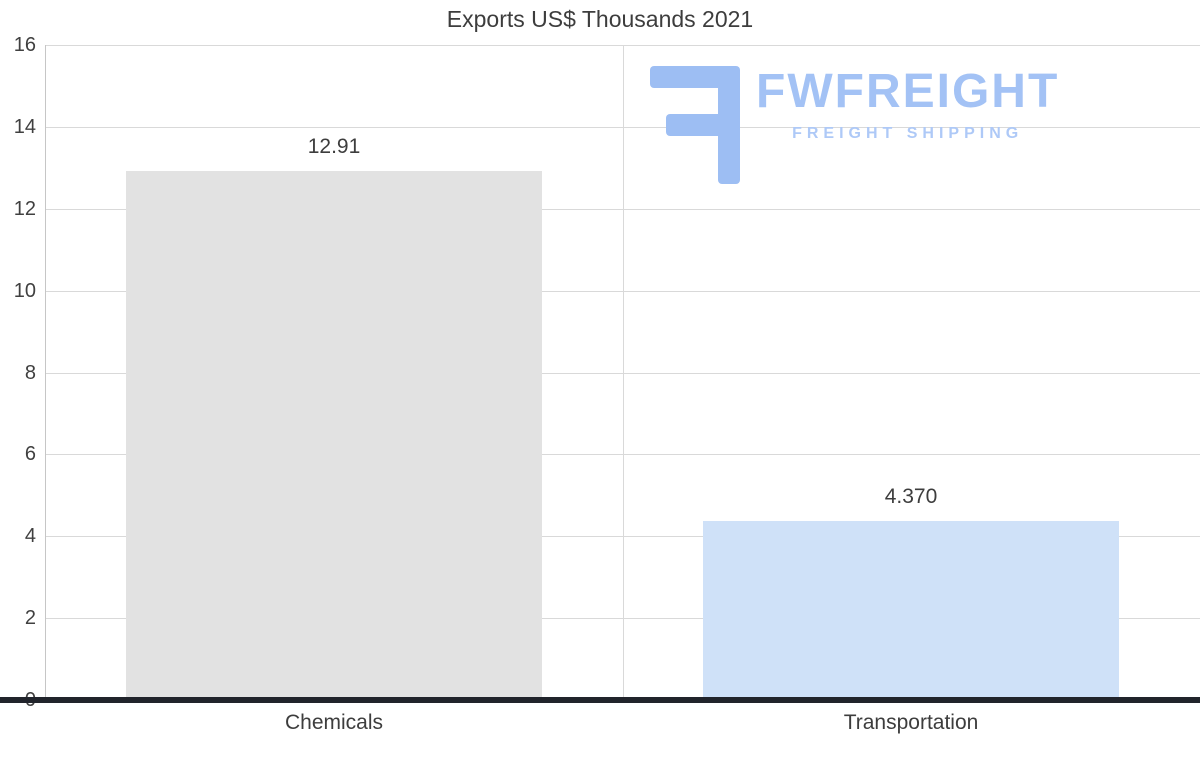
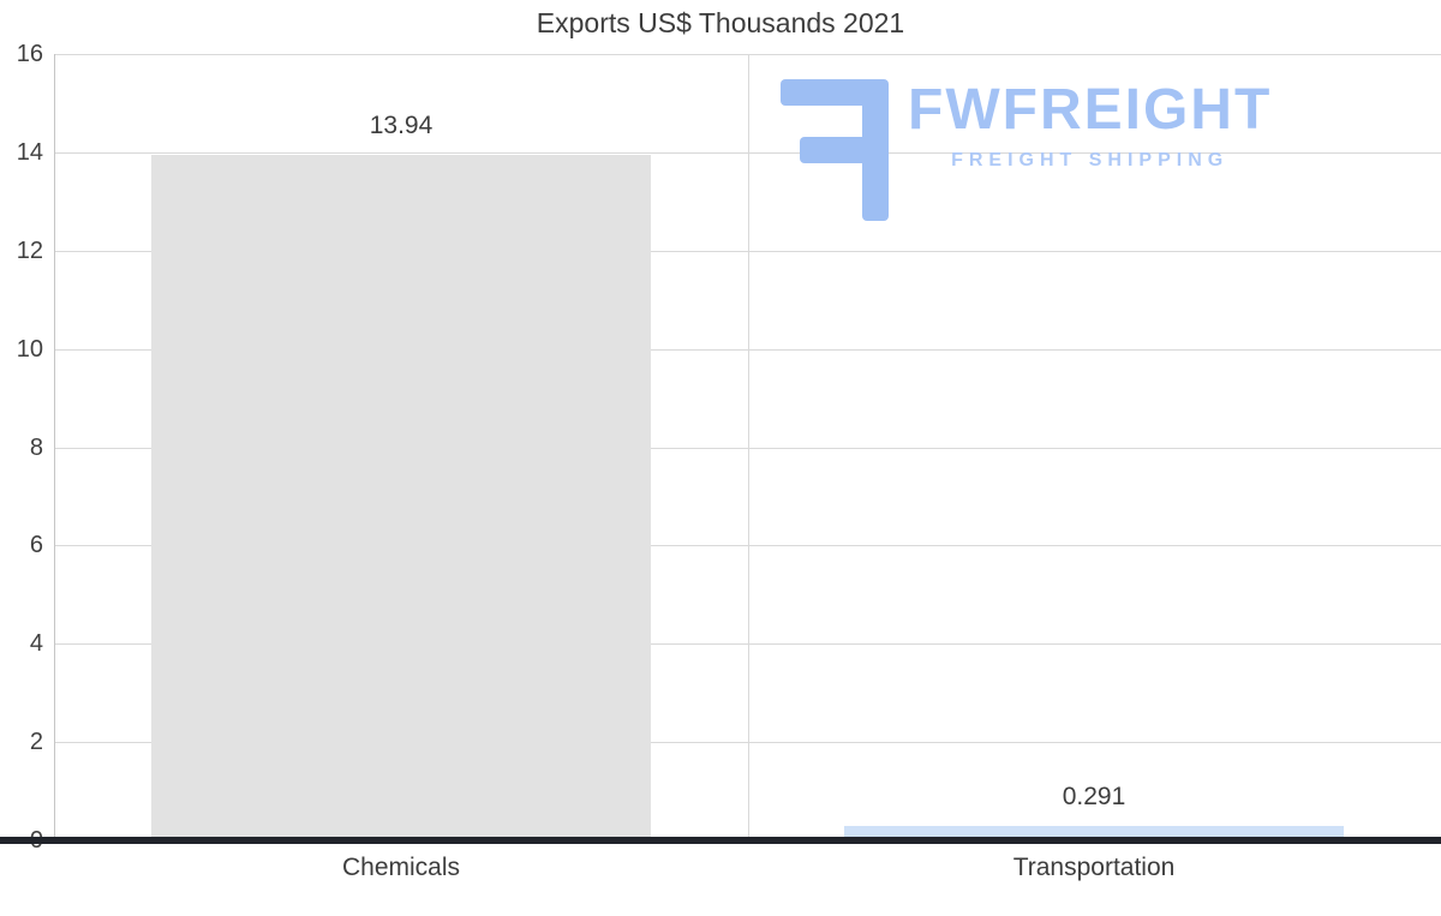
Chemicals: 12.91 -> 13.94
Transportation: 4.370 -> 0.291
